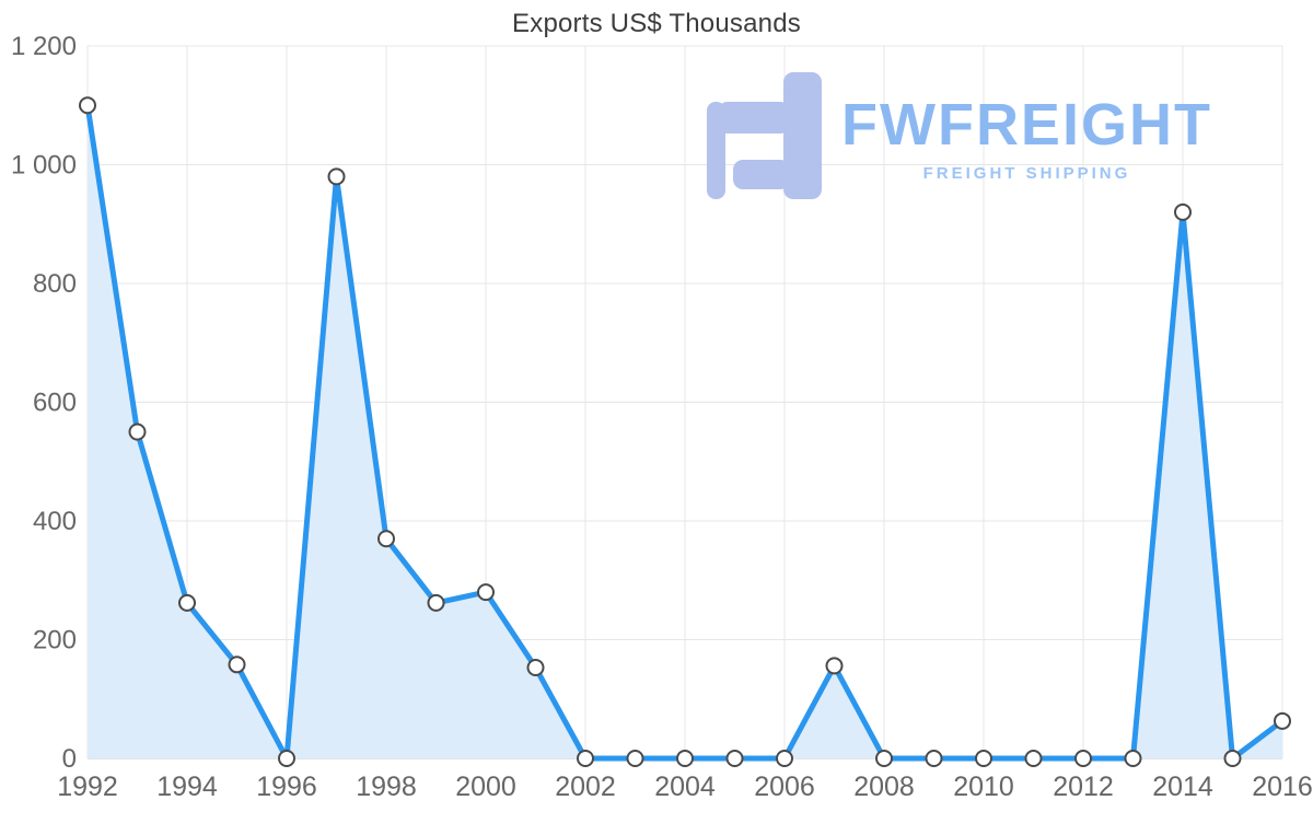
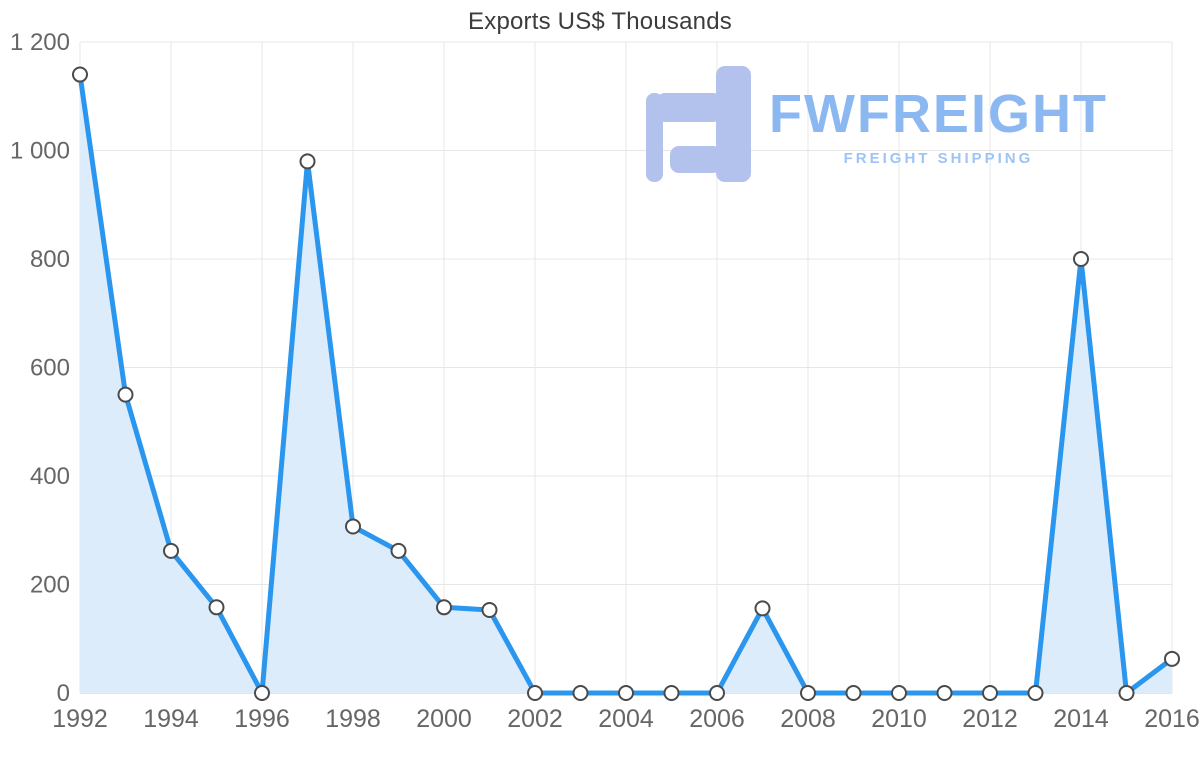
1992: 1100 -> 1140
1998: 370 -> 310
2000: 280 -> 160
2014: 920 -> 800
